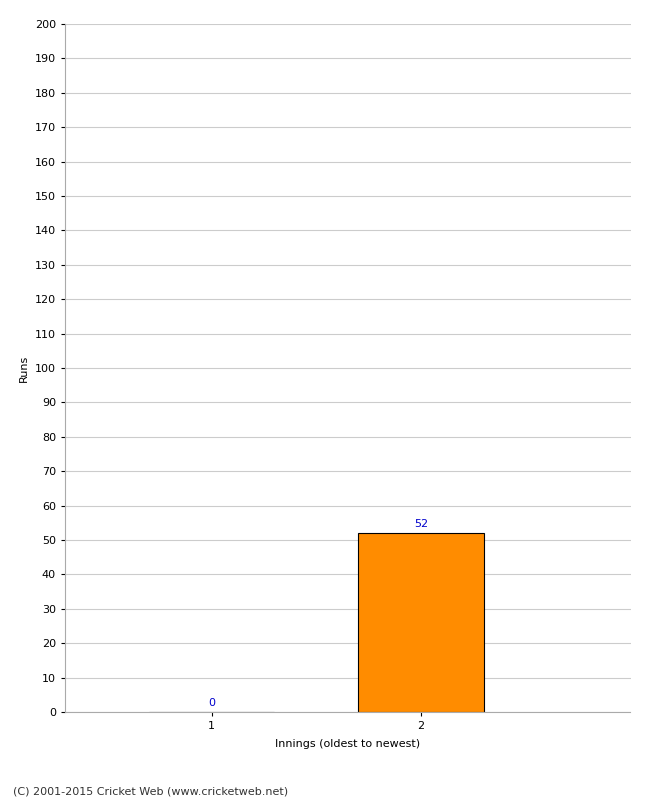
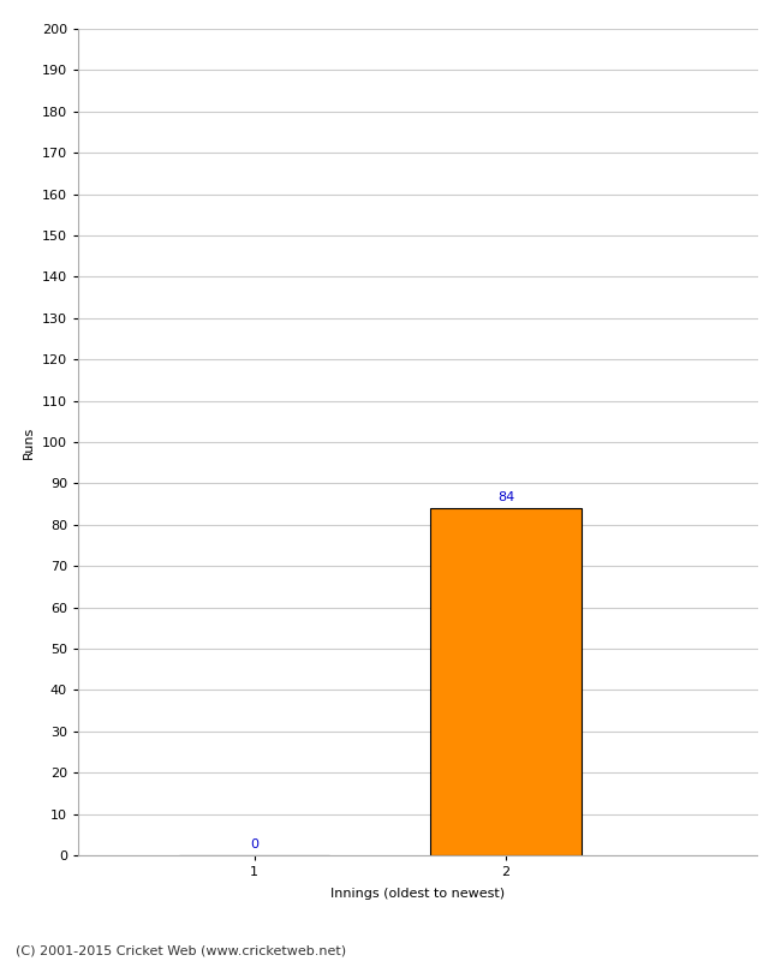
2: 52 -> 84
